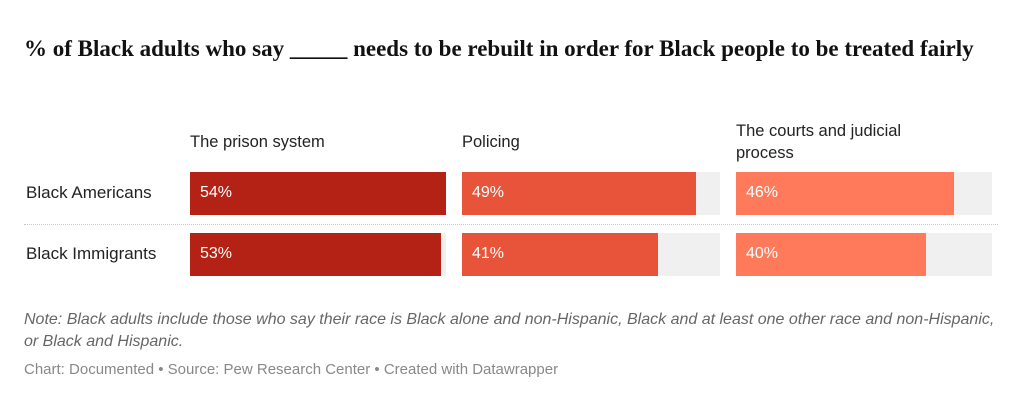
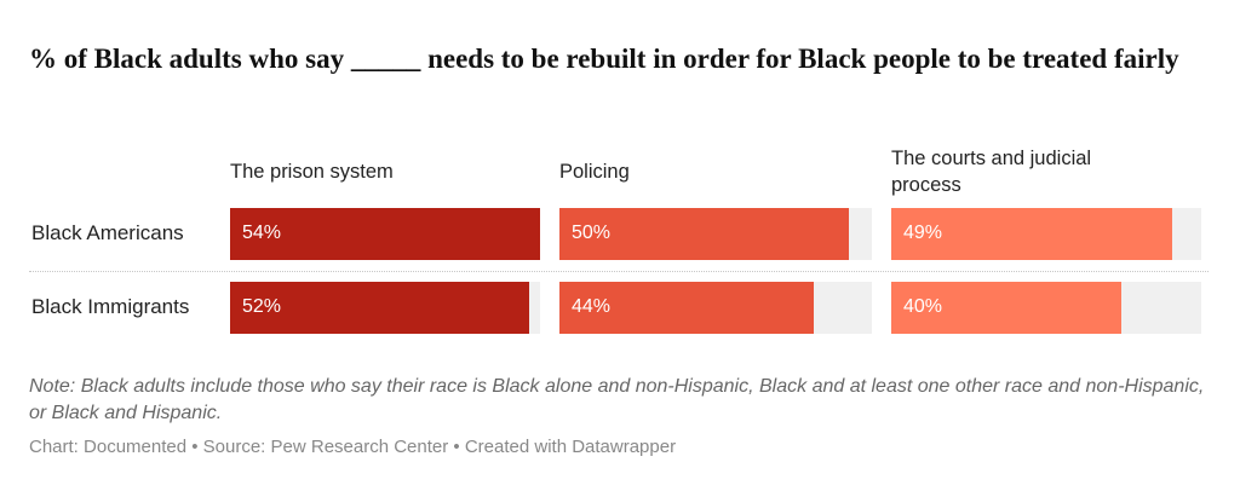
Policing/Black Americans: 49% -> 50%
The courts and judicial process/Black Americans: 46% -> 49%
The prison system/Black Immigrants: 53% -> 52%
Policing/Black Immigrants: 41% -> 44%
